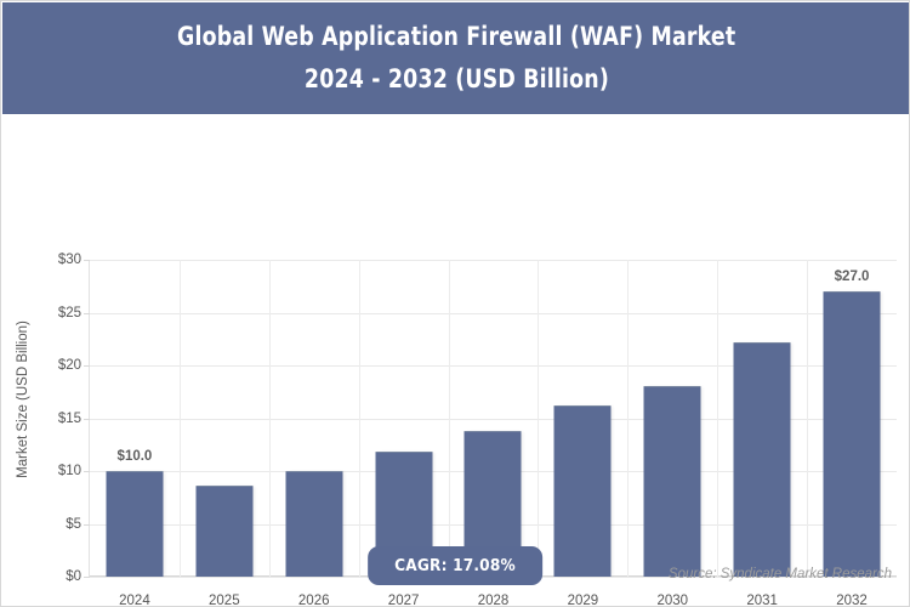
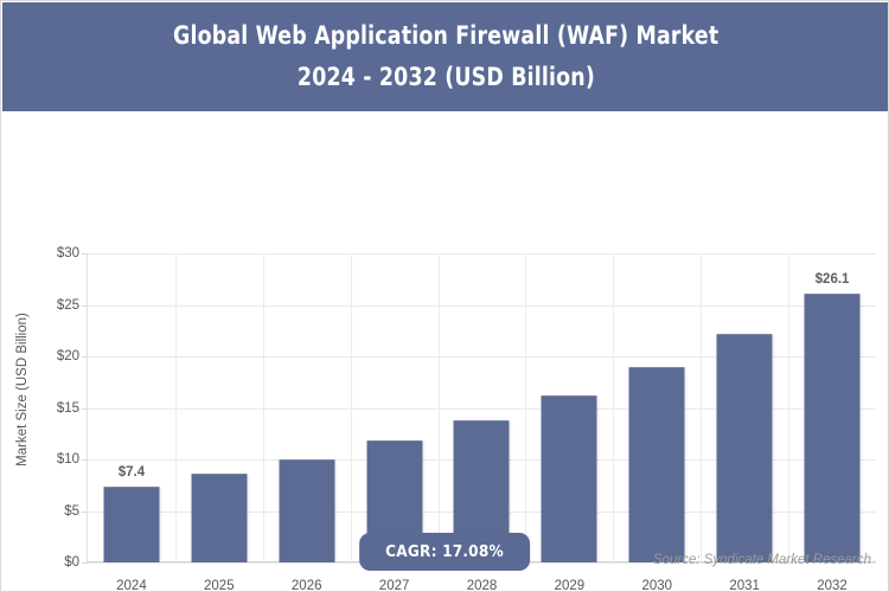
2024: $10.0 -> $7.4
2030: $18 -> $19
2032: $27.0 -> $26.1
